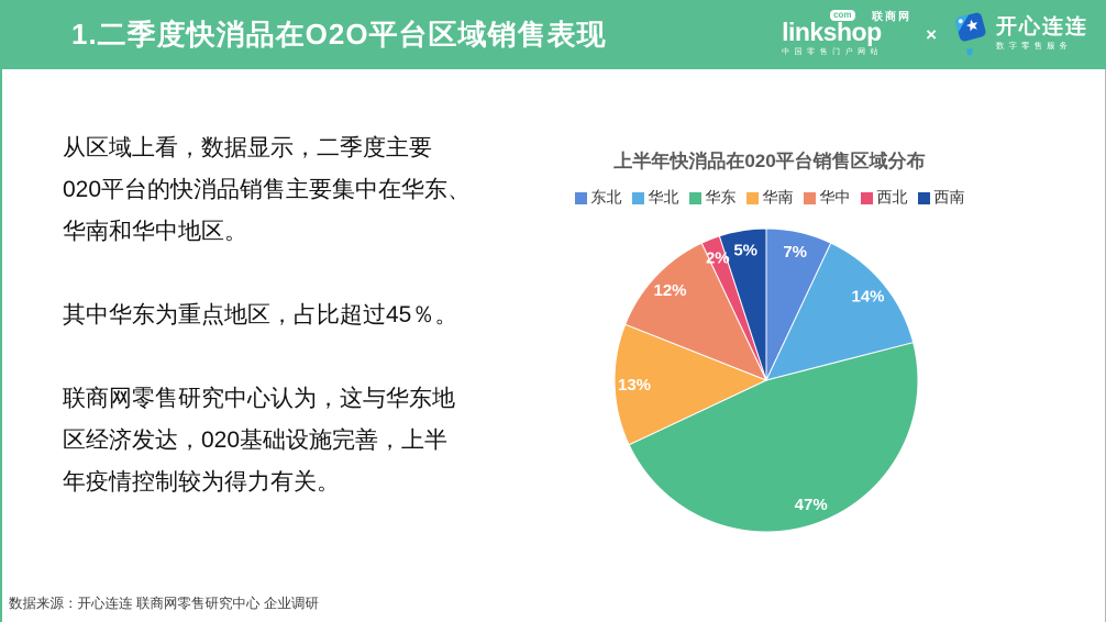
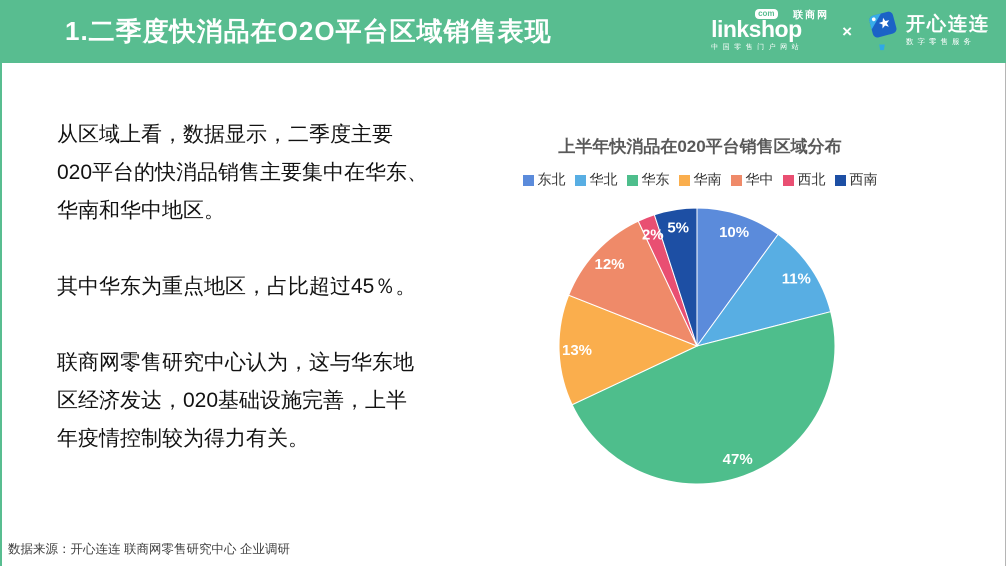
东北: 7% -> 10%
华北: 14% -> 11%
